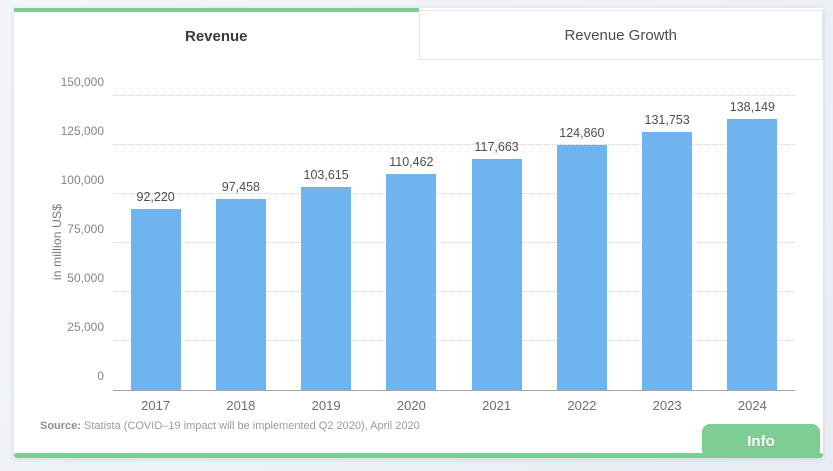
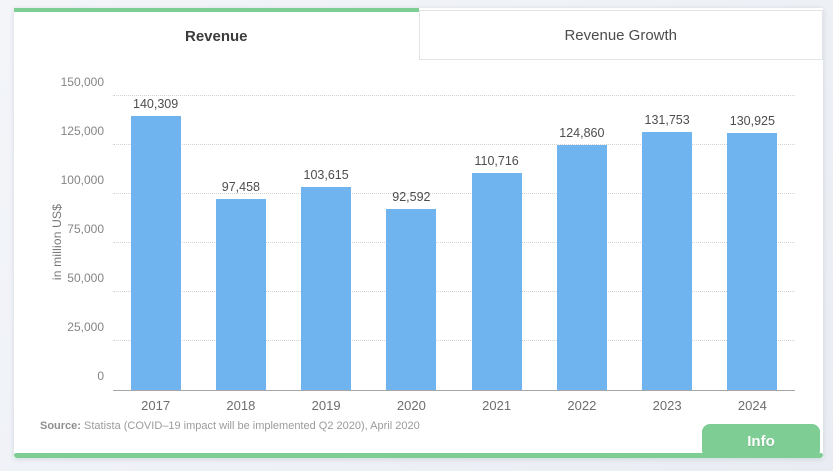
2017: 92,220 -> 140,309
2020: 110,462 -> 92,592
2021: 117,663 -> 110,716
2024: 138,149 -> 130,925
